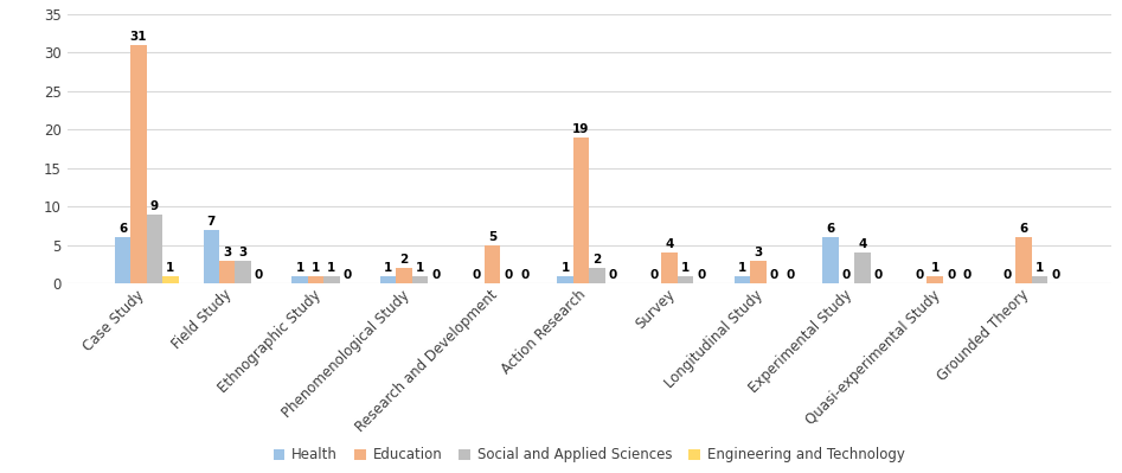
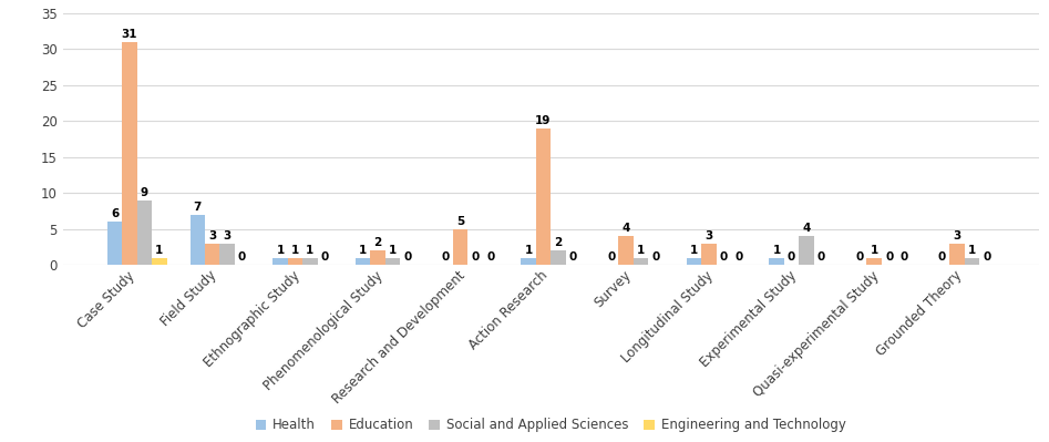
Health/Experimental Study: 6 -> 1
Education/Grounded Theory: 6 -> 3
